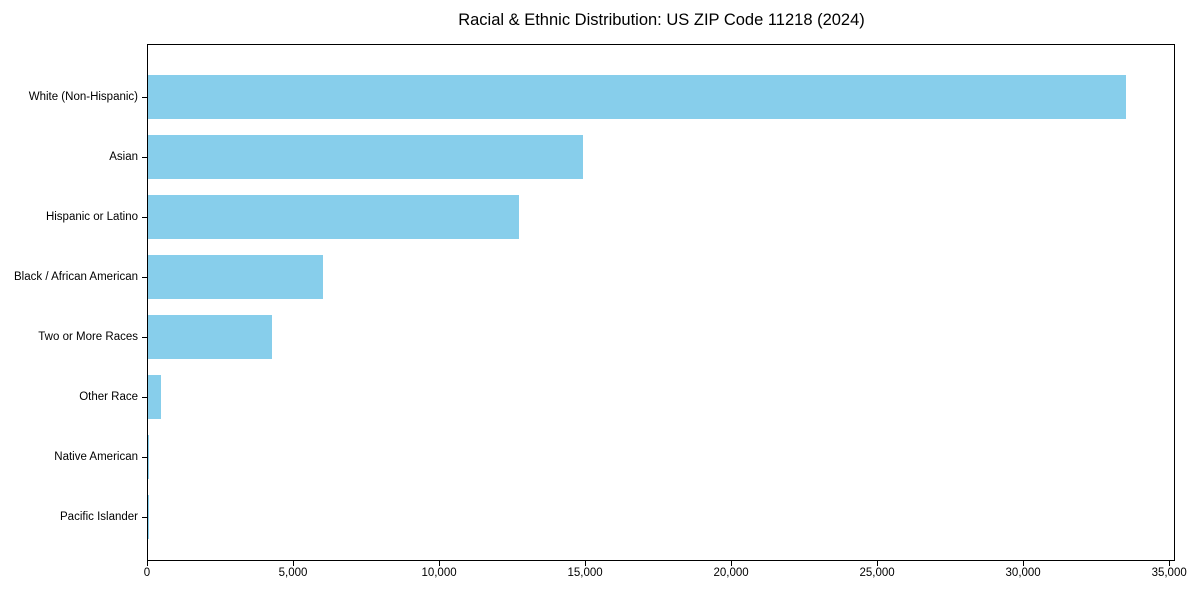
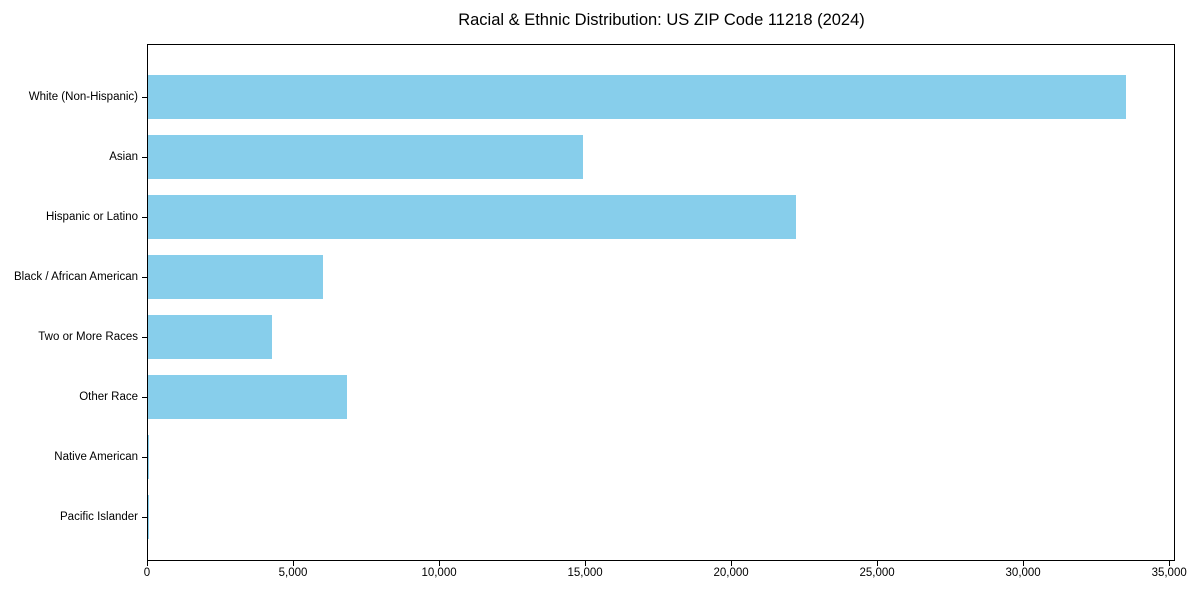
Hispanic or Latino: 12700 -> 22200
Other Race: 500 -> 6800
